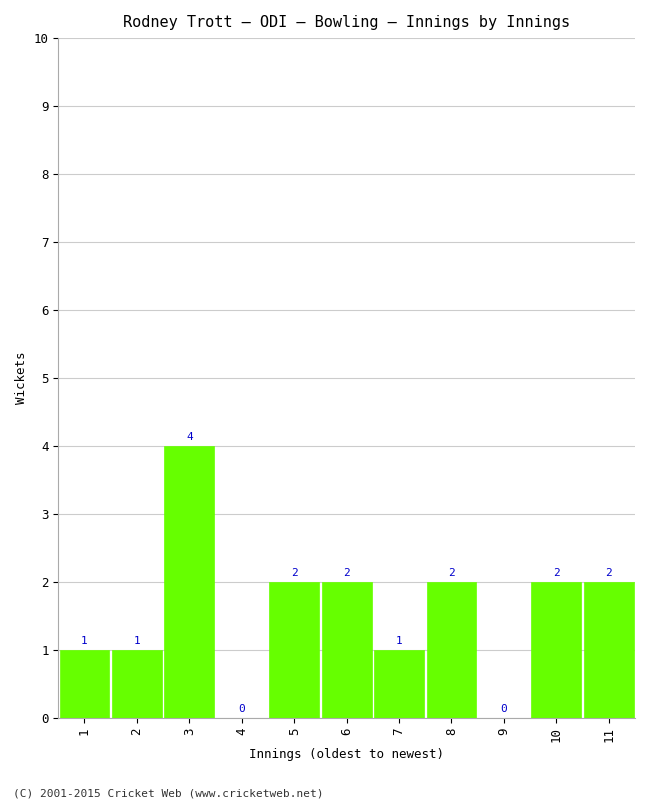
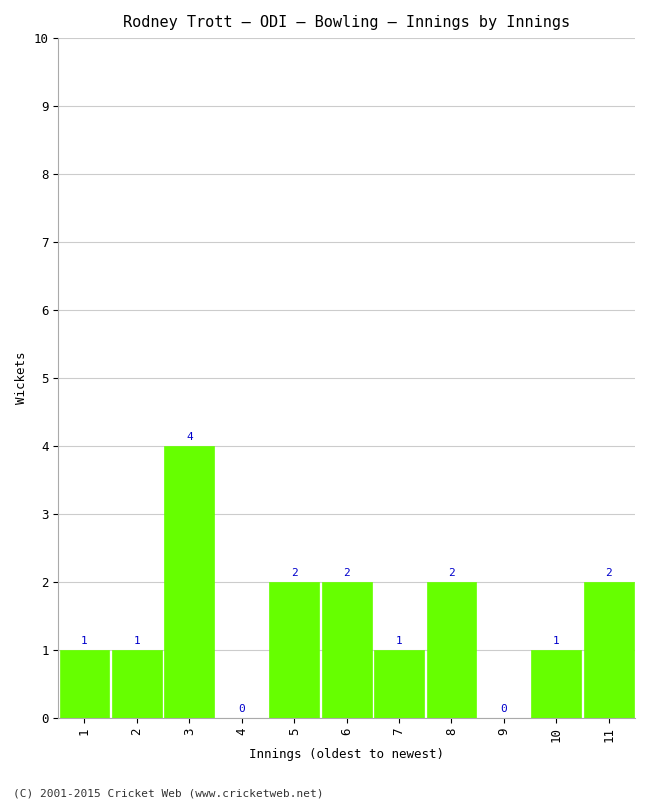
10: 2 -> 1
